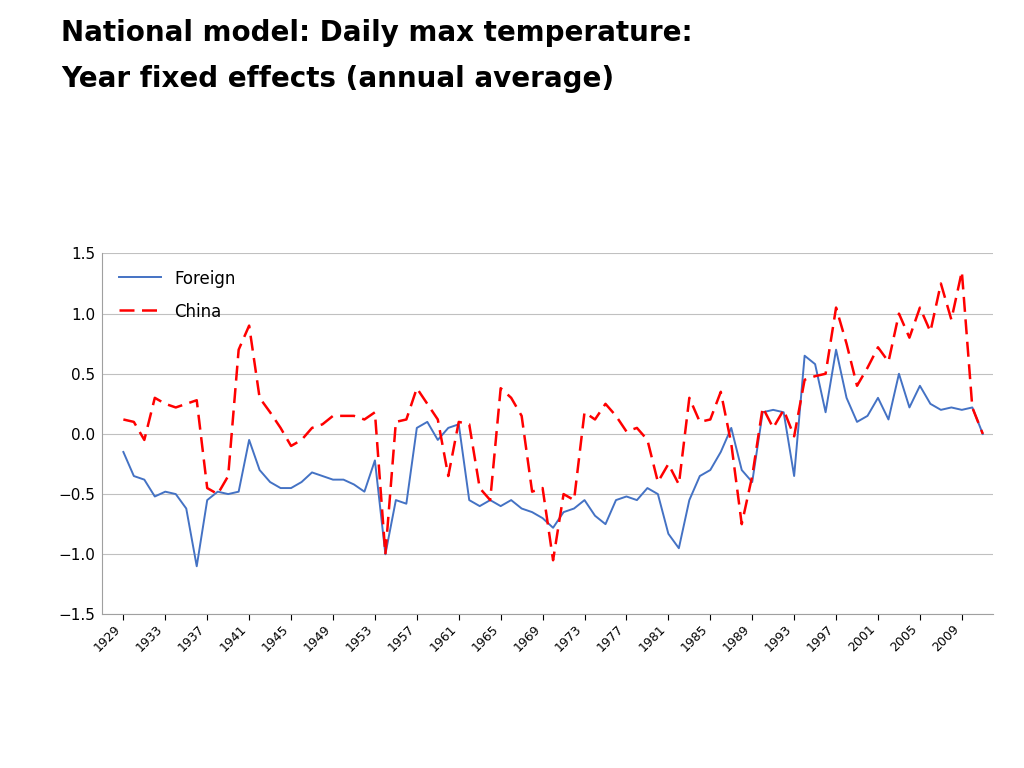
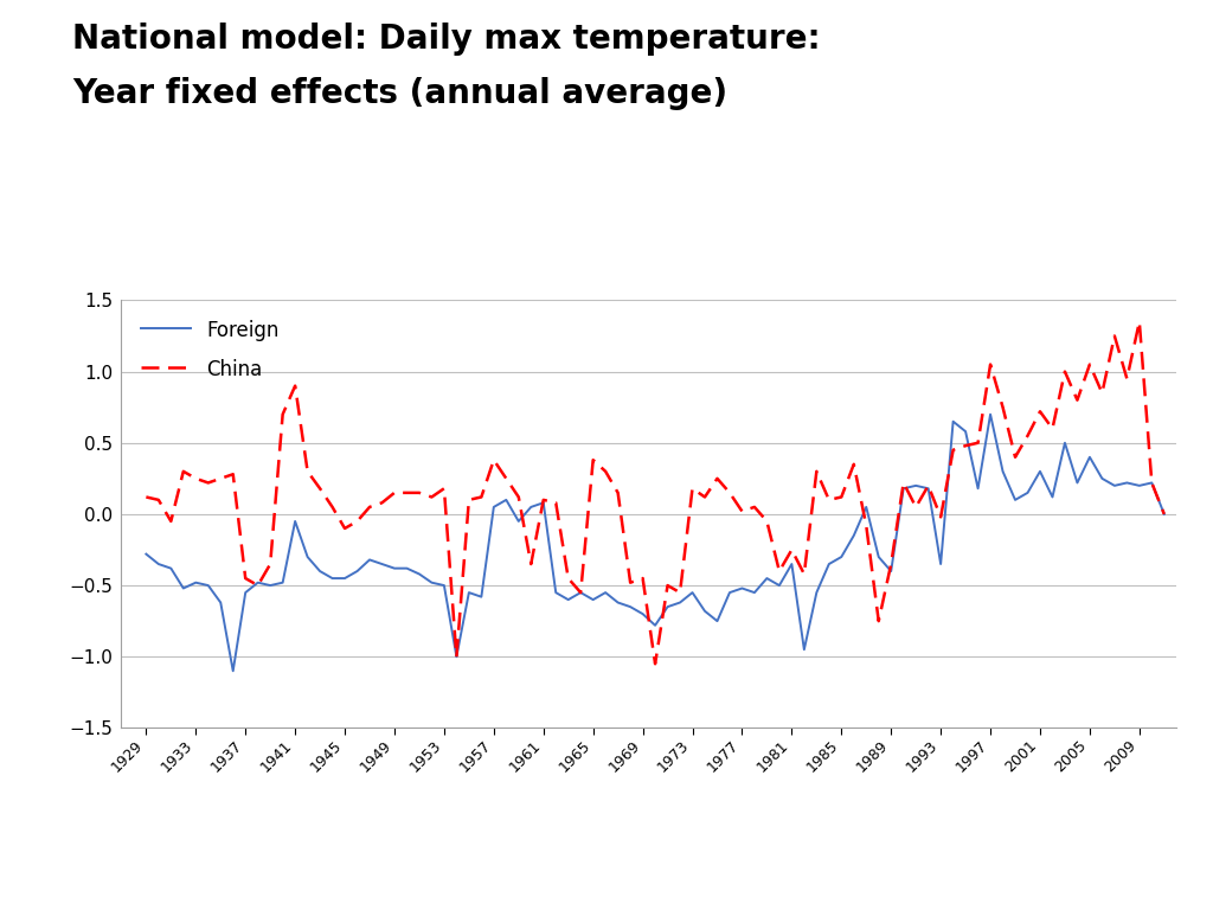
Foreign/1929: -0.15 -> -0.28
Foreign/1953: -0.22 -> -0.50
Foreign/1981: -0.83 -> -0.35
